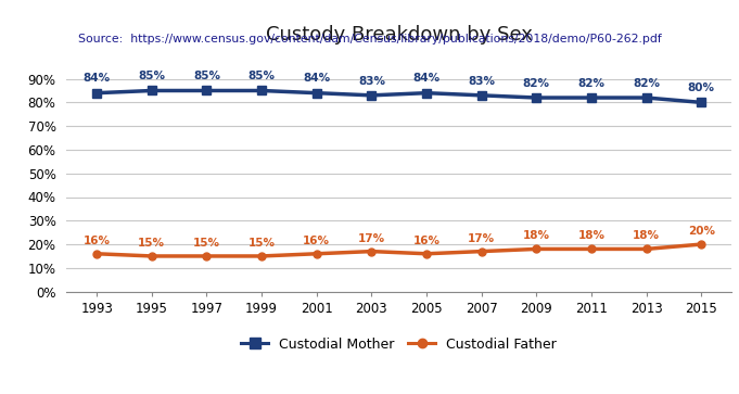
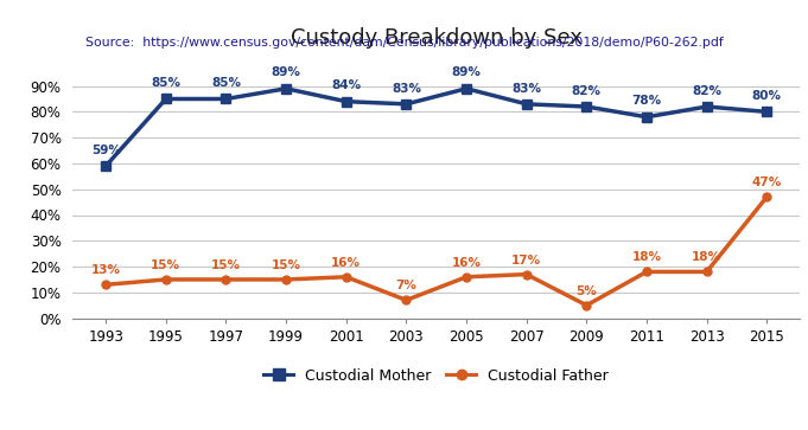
Custodial Mother/1993: 84% -> 59%
Custodial Father/1993: 16% -> 13%
Custodial Mother/1999: 85% -> 89%
Custodial Father/2003: 17% -> 7%
Custodial Mother/2005: 84% -> 89%
Custodial Father/2009: 18% -> 5%
Custodial Mother/2011: 82% -> 78%
Custodial Father/2015: 20% -> 47%
